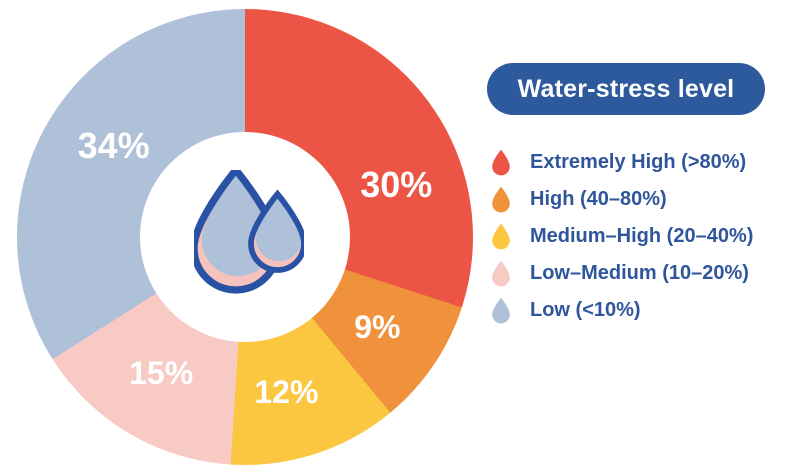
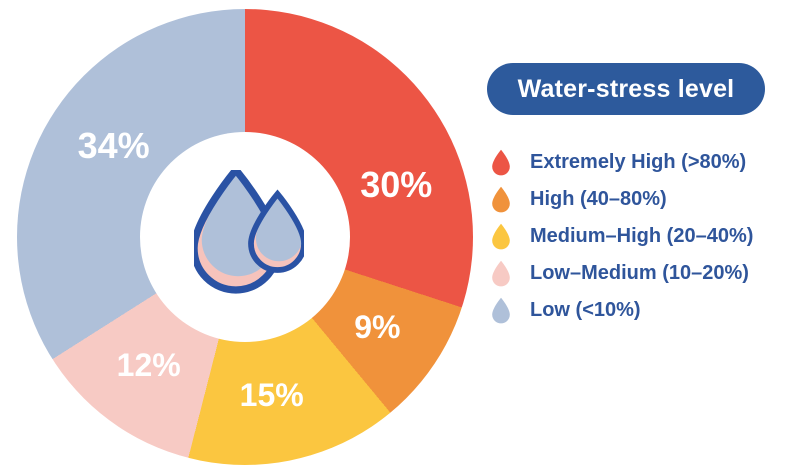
Medium–High (20–40%): 12% -> 15%
Low–Medium (10–20%): 15% -> 12%
